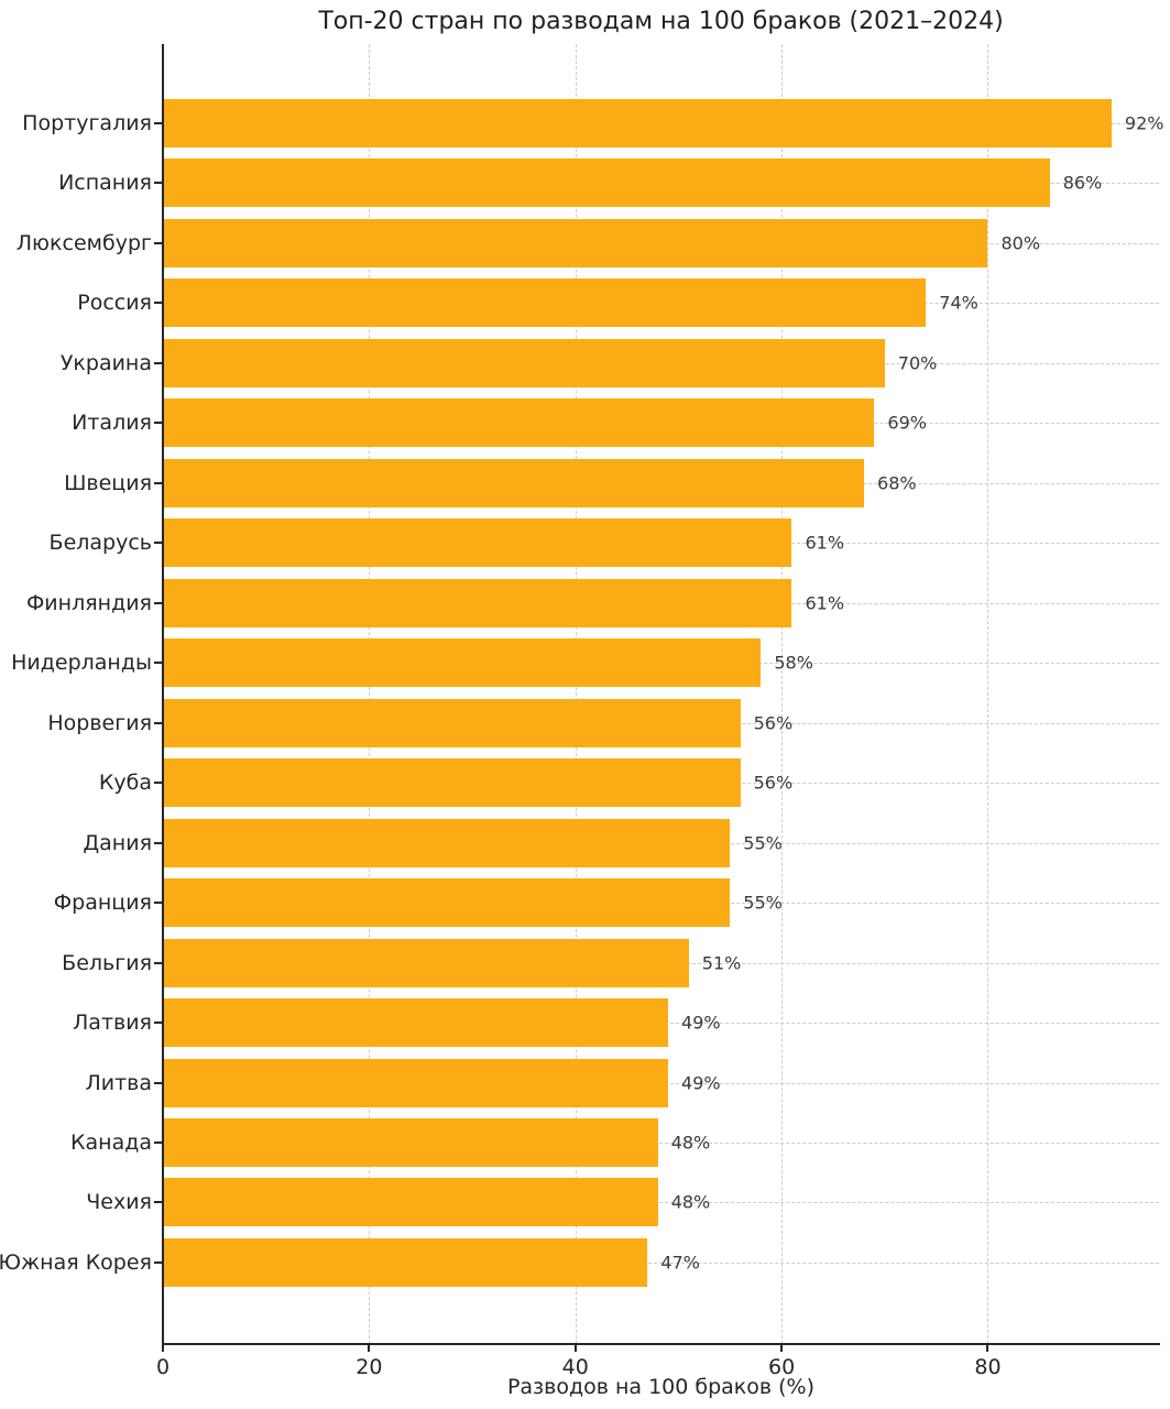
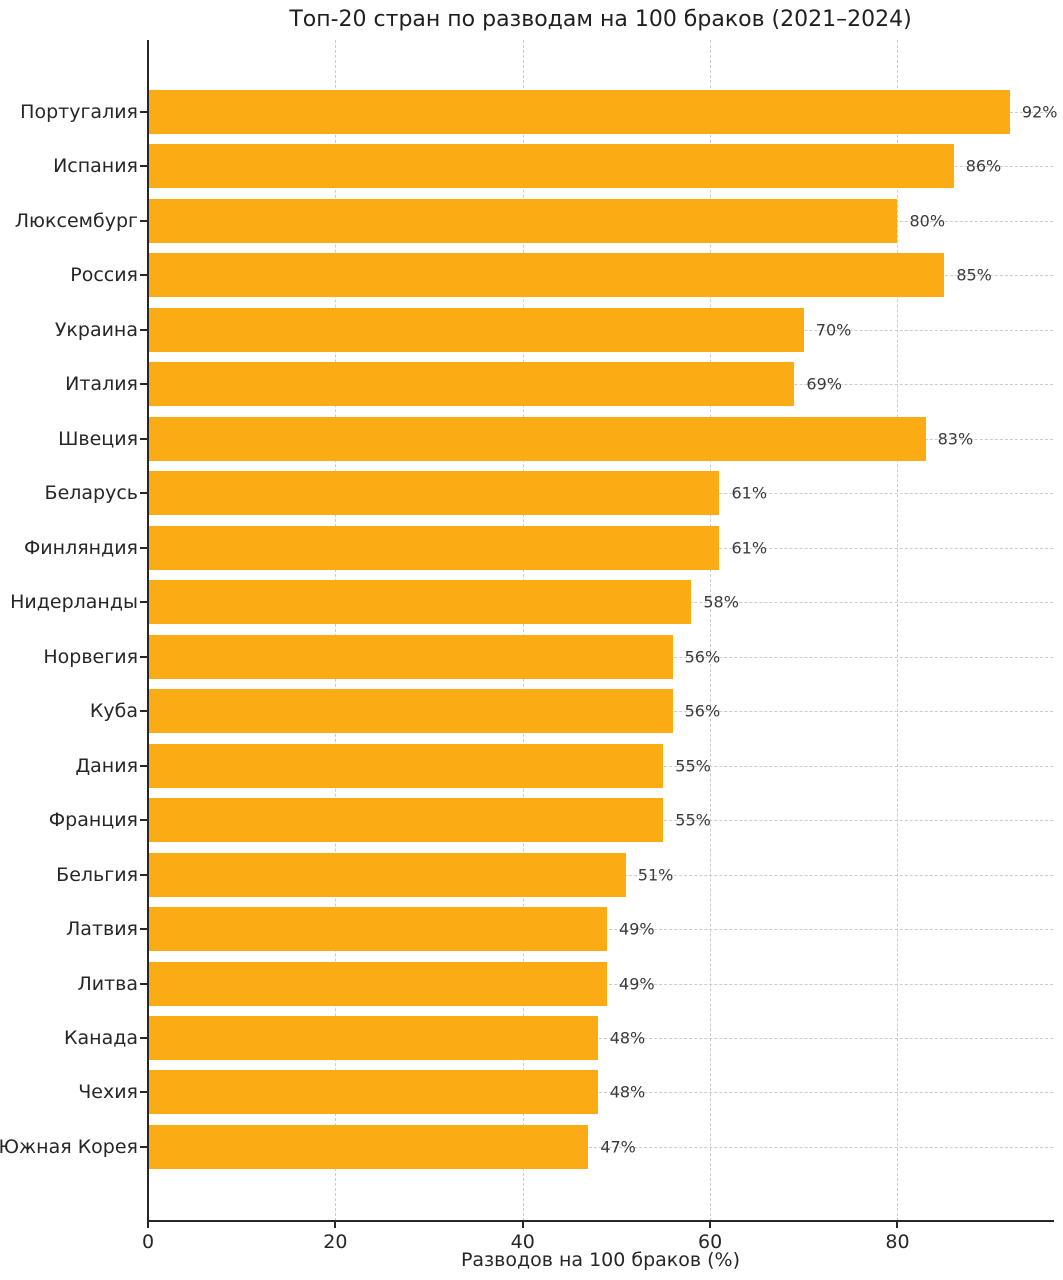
Россия: 74% -> 85%
Швеция: 68% -> 83%
